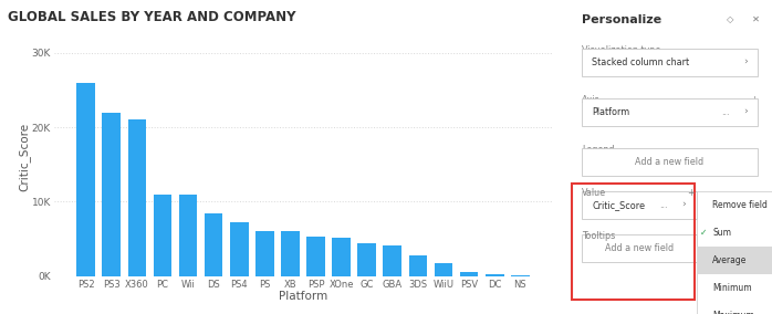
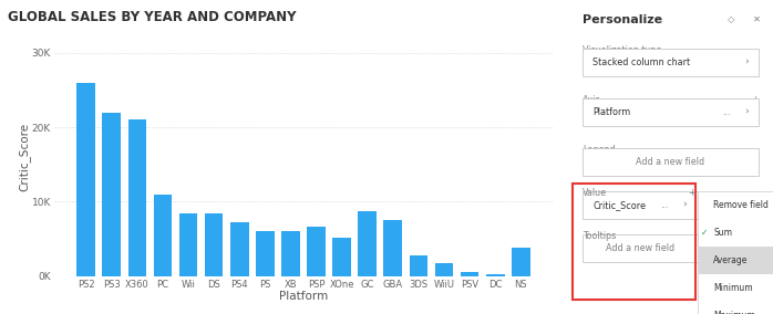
Wii: 11.0K -> 8.4K
PSP: 5.3K -> 6.6K
GC: 4.5K -> 8.8K
GBA: 4.2K -> 7.6K
NS: 0.2K -> 3.8K
